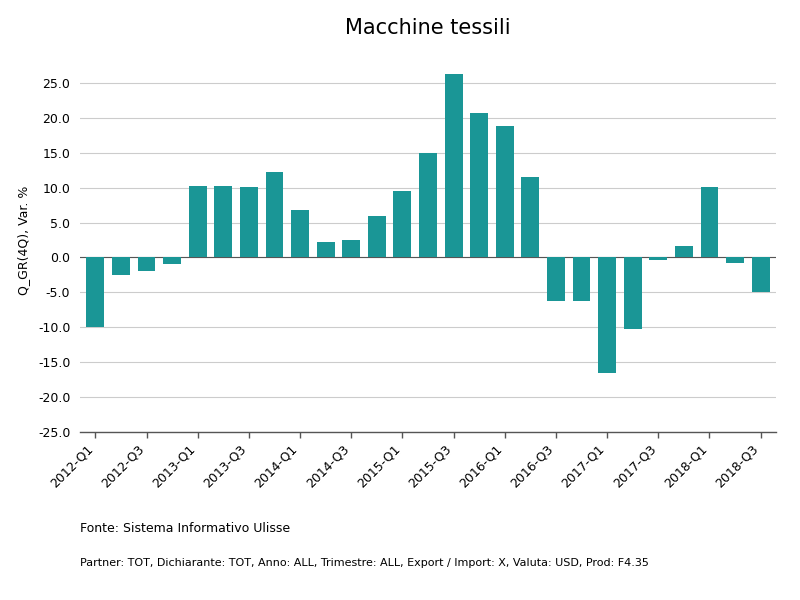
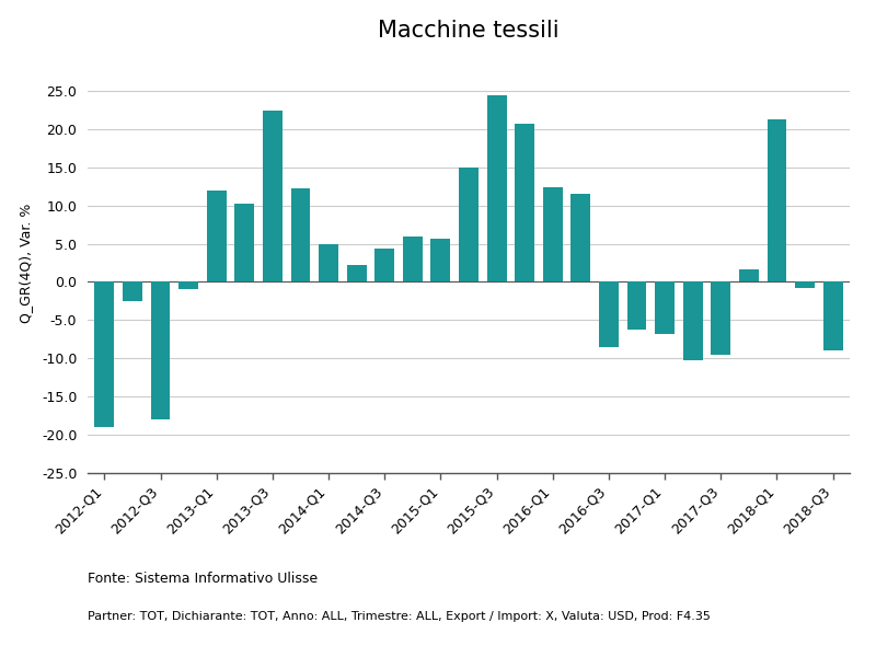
2012-Q1: -10.0 -> -19.0
2012-Q3: -2.0 -> -18.0
2013-Q1: 10.3 -> 12.0
2013-Q3: 10.1 -> 22.4
2014-Q1: 6.8 -> 5.0
2014-Q3: 2.5 -> 4.4
2015-Q1: 9.5 -> 5.6
2015-Q3: 26.3 -> 24.4
2016-Q1: 18.8 -> 12.4
2016-Q3: -6.2 -> -8.6
2017-Q1: -16.5 -> -6.8
2017-Q3: -0.3 -> -9.6
2018-Q1: 10.1 -> 21.2
2018-Q3: -5.0 -> -9.0
